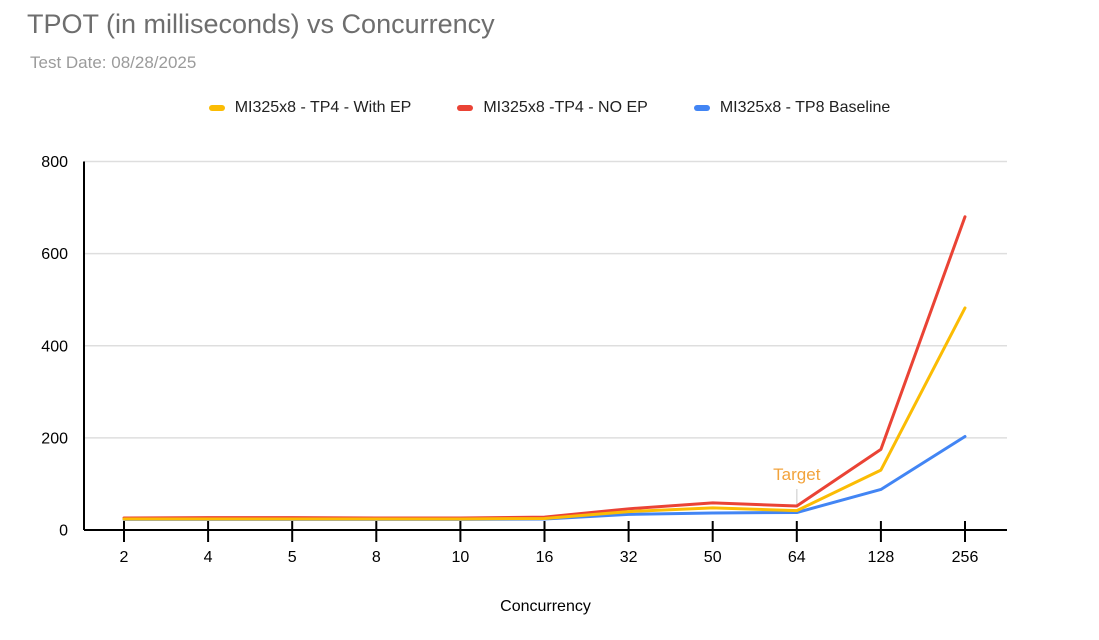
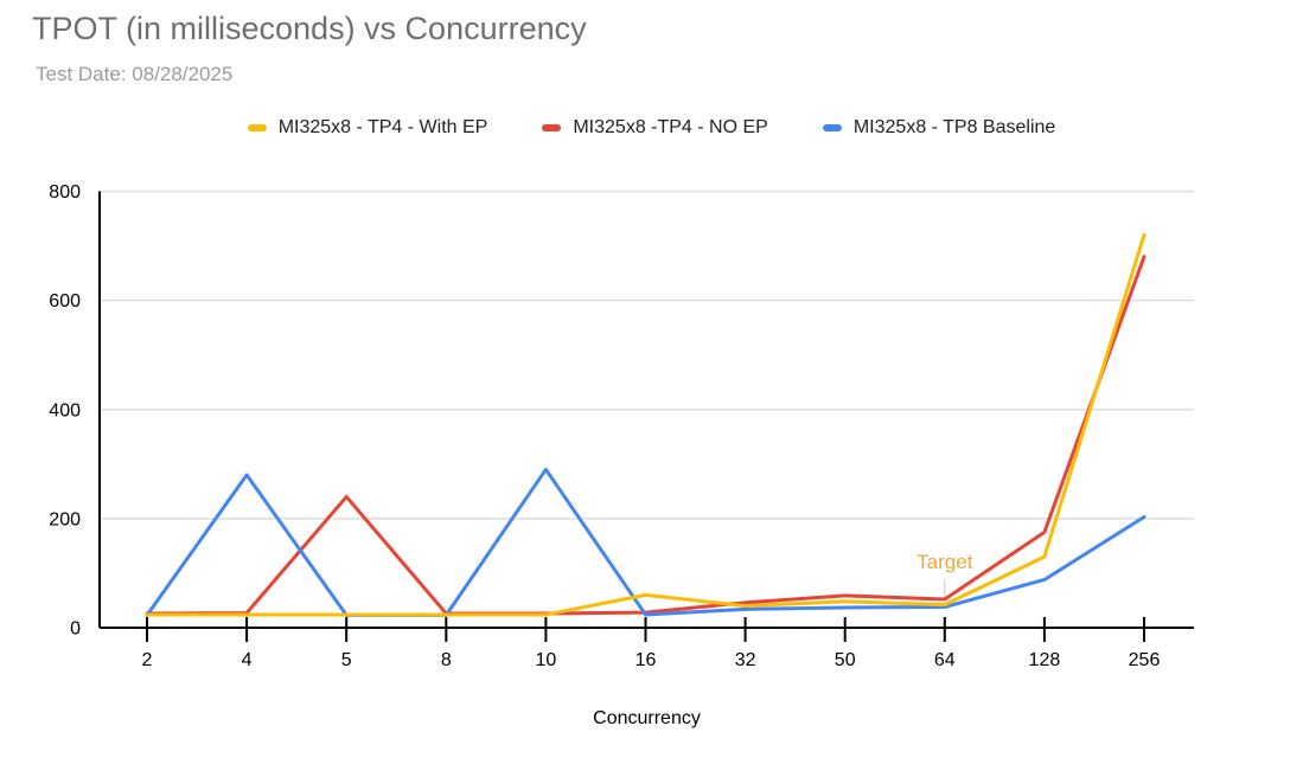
MI325x8 - TP8 Baseline/4: 20 -> 280
MI325x8 -TP4 - NO EP/5: 30 -> 240
MI325x8 - TP8 Baseline/10: 20 -> 290
MI325x8 - TP4 - With EP/16: 20 -> 60
MI325x8 - TP4 - With EP/256: 480 -> 720
